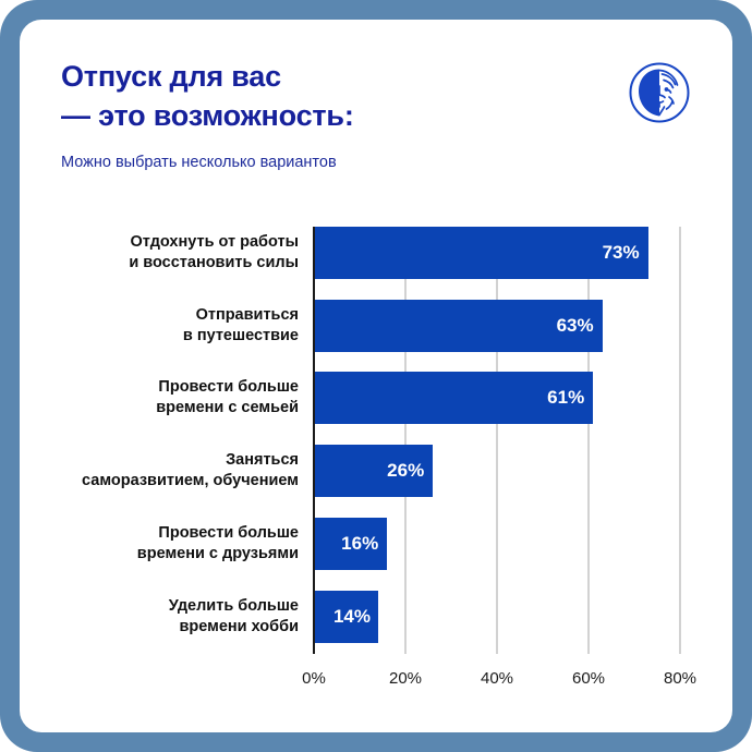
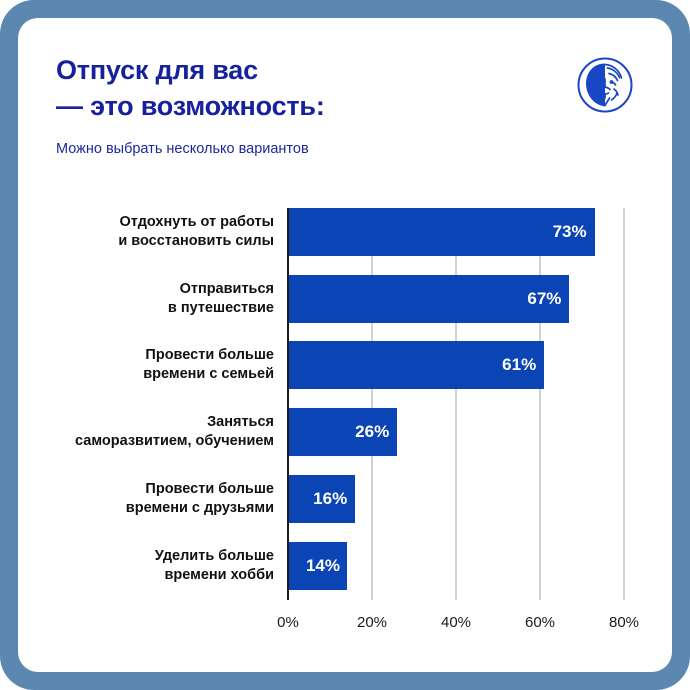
Отправиться в путешествие: 63% -> 67%
